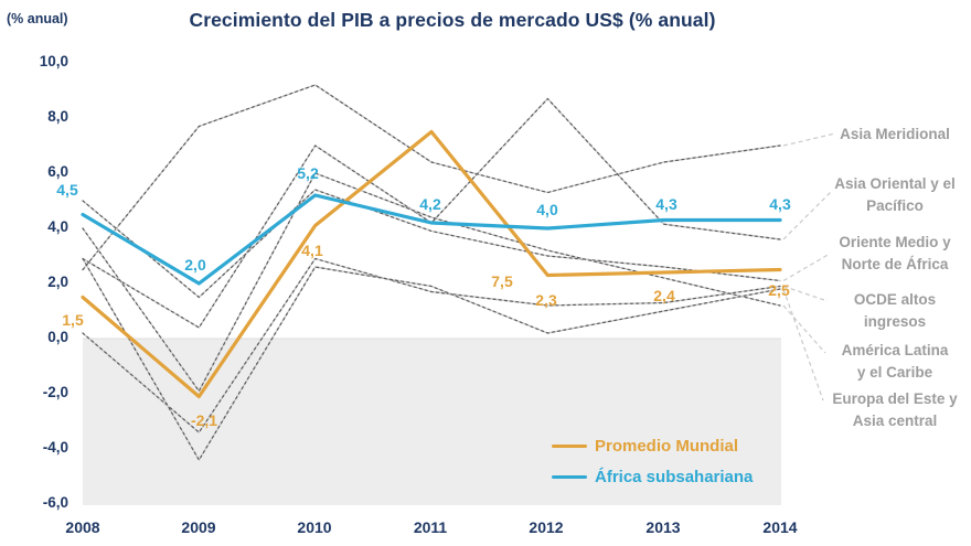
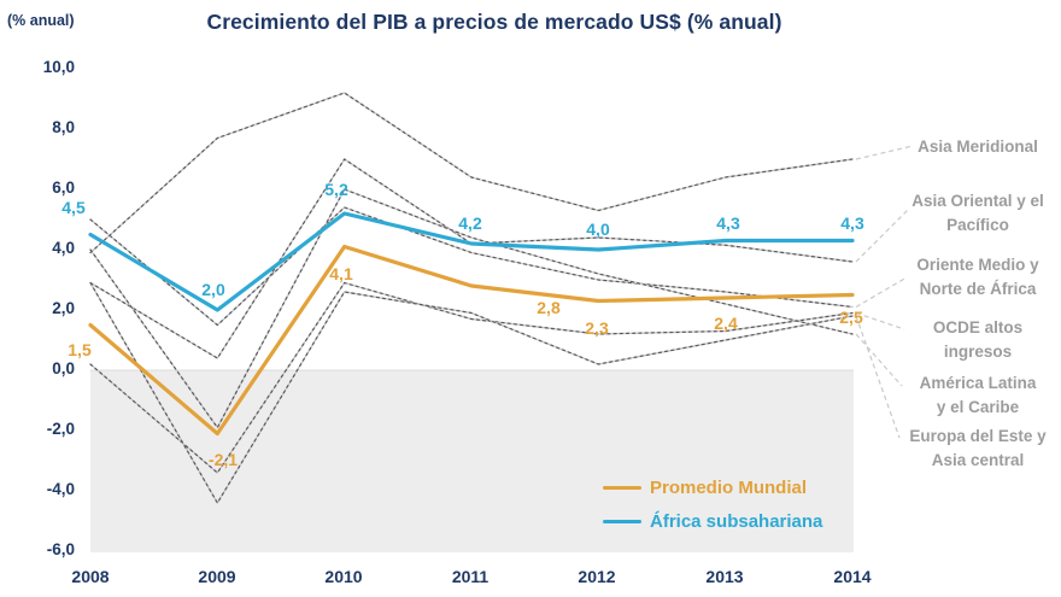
Asia Meridional/2008: 2,5 -> 3,9
Promedio Mundial/2011: 7,5 -> 2,8
Asia Oriental y el Pacífico/2012: 8,7 -> 4,4
